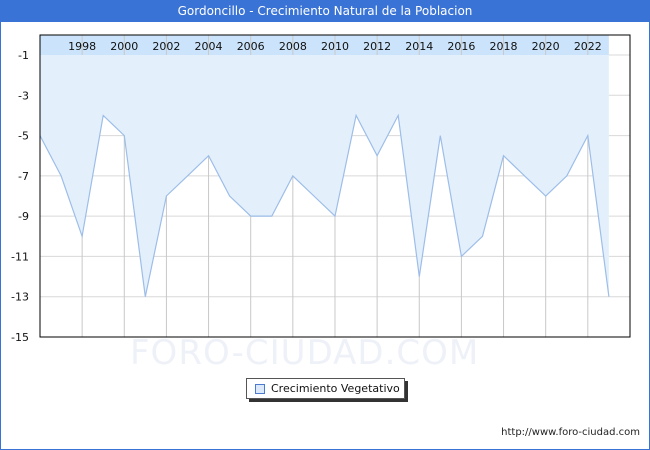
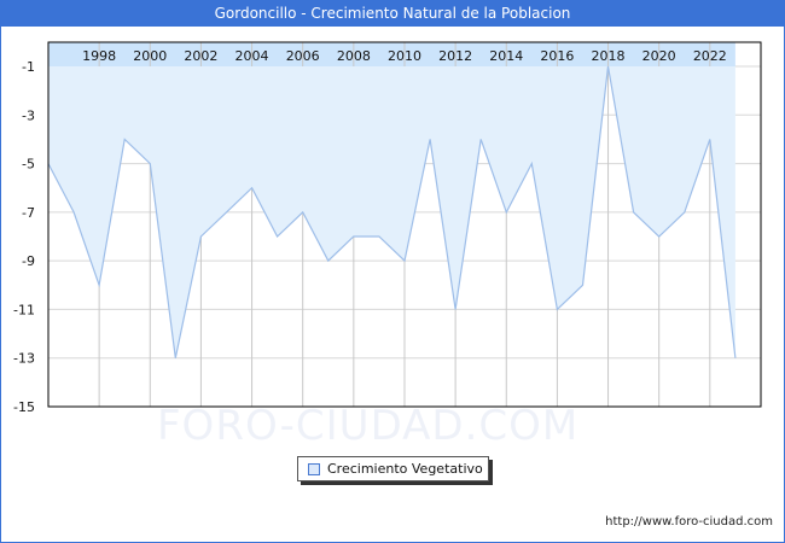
2006: -9 -> -7
2008: -7 -> -8
2012: -6 -> -11
2014: -12 -> -7
2018: -6 -> -1
2022: -5 -> -4
